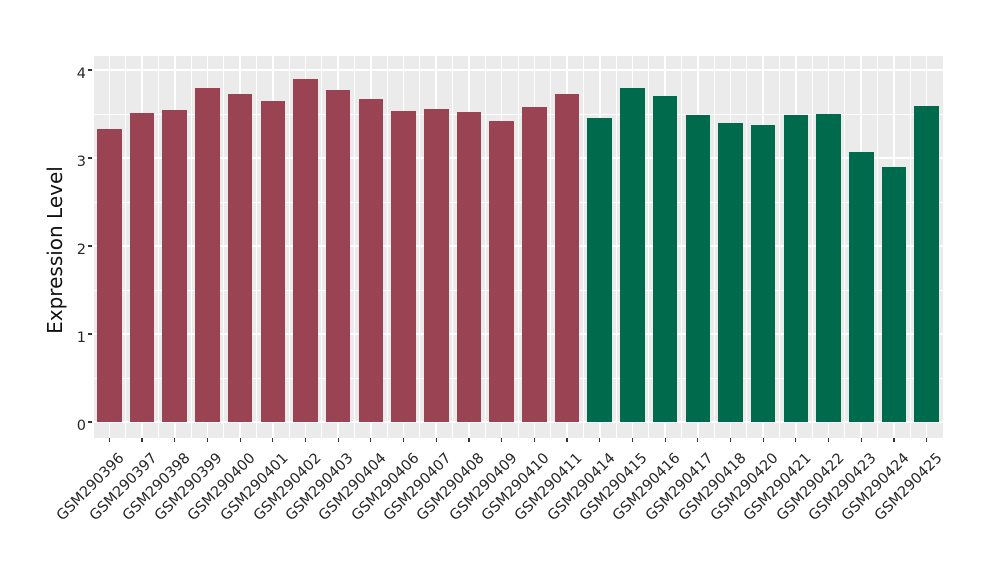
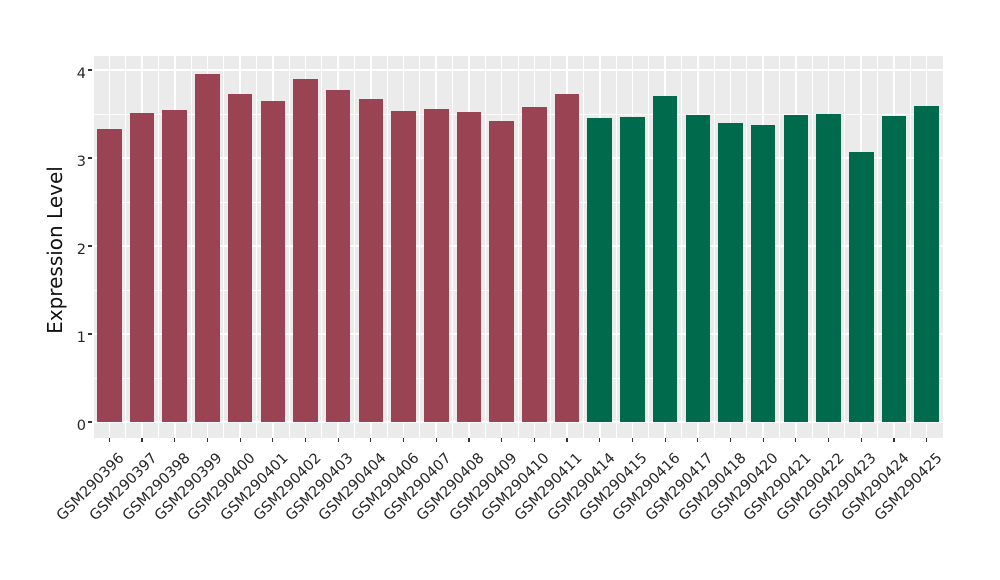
GSM290399: 3.8 -> 4.0
GSM290415: 3.8 -> 3.5
GSM290424: 2.9 -> 3.5
